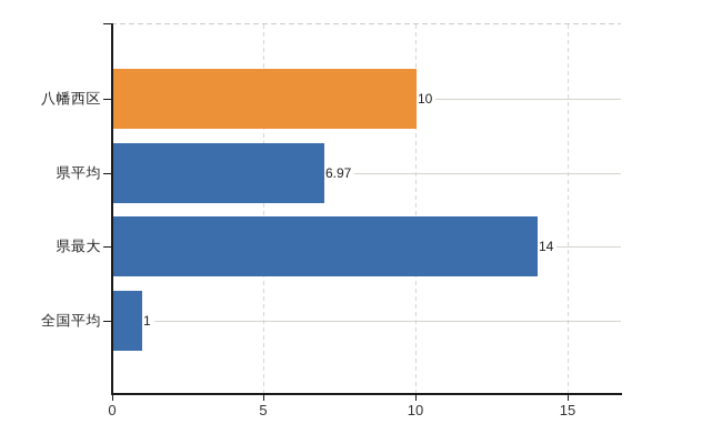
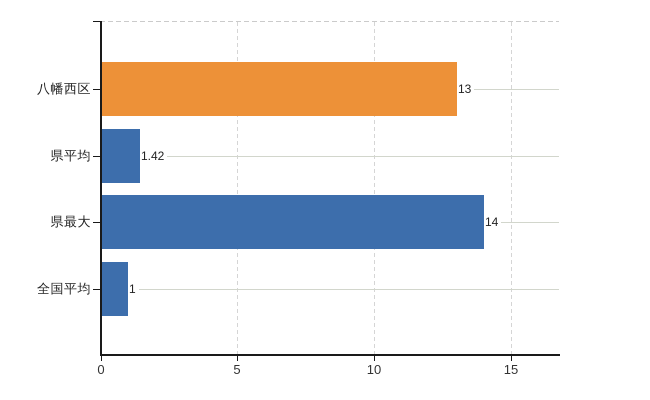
八幡西区: 10 -> 13
県平均: 6.97 -> 1.42
